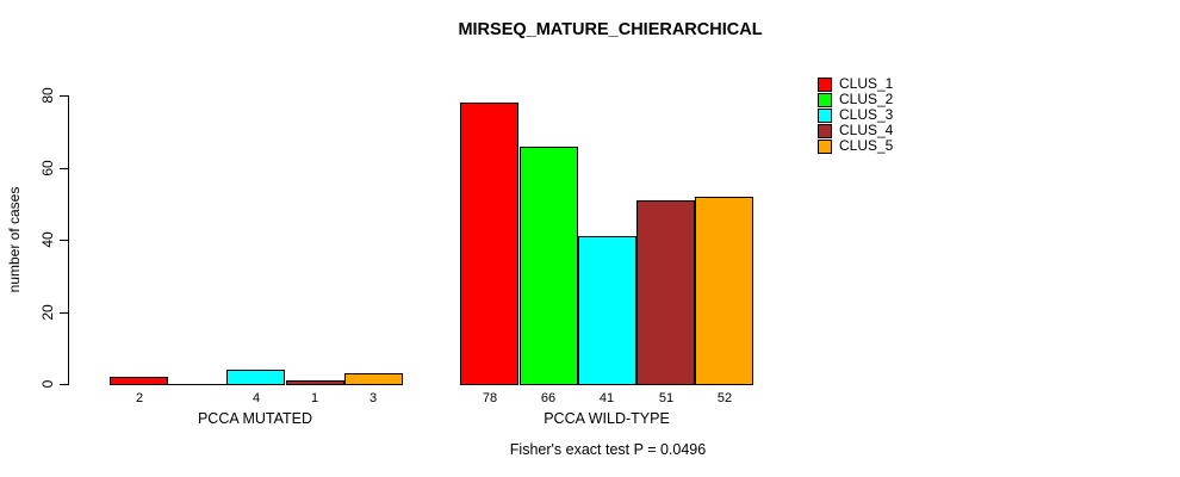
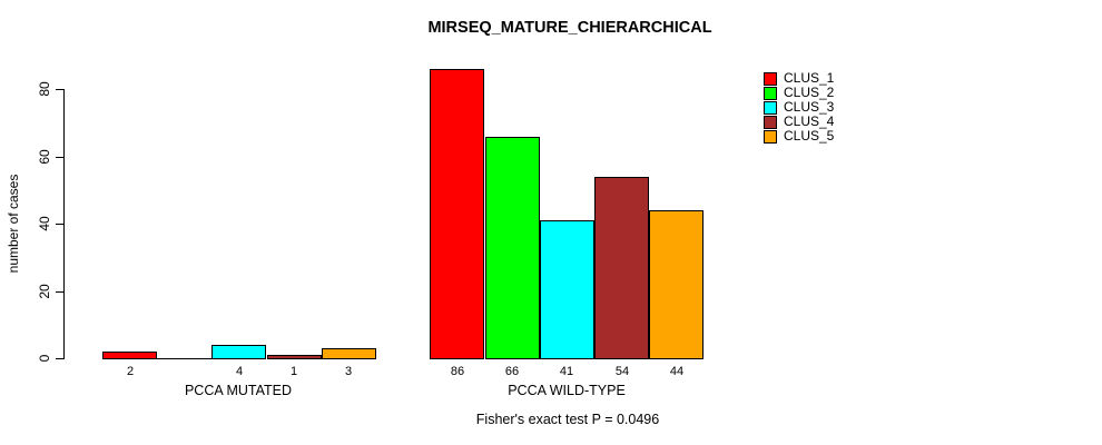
CLUS_1/PCCA WILD-TYPE: 78 -> 86
CLUS_4/PCCA WILD-TYPE: 51 -> 54
CLUS_5/PCCA WILD-TYPE: 52 -> 44
